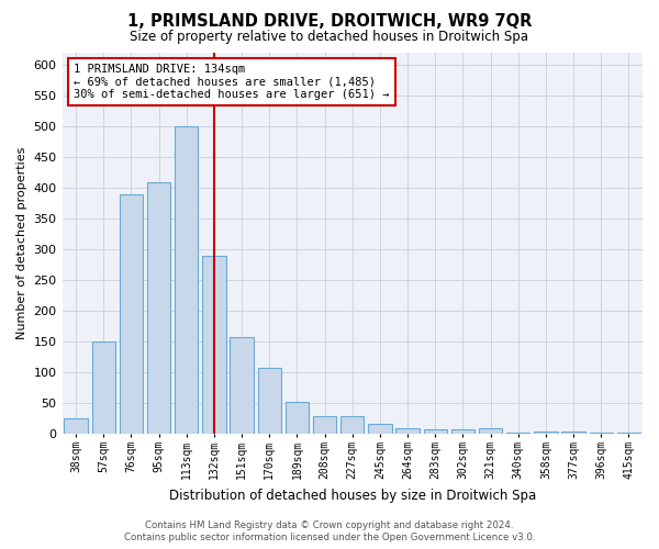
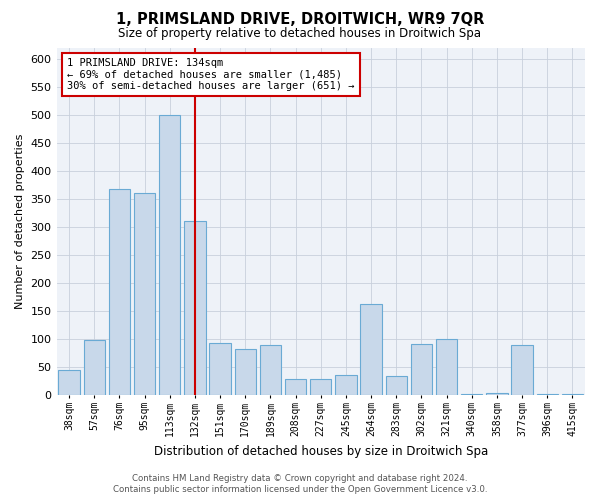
38sqm: 25 -> 46
57sqm: 150 -> 98
76sqm: 390 -> 368
95sqm: 408 -> 360
132sqm: 290 -> 310
151sqm: 158 -> 94
170sqm: 108 -> 82
189sqm: 53 -> 90
245sqm: 17 -> 36
264sqm: 10 -> 162
283sqm: 7 -> 34
302sqm: 8 -> 92
321sqm: 10 -> 100
377sqm: 4 -> 90
